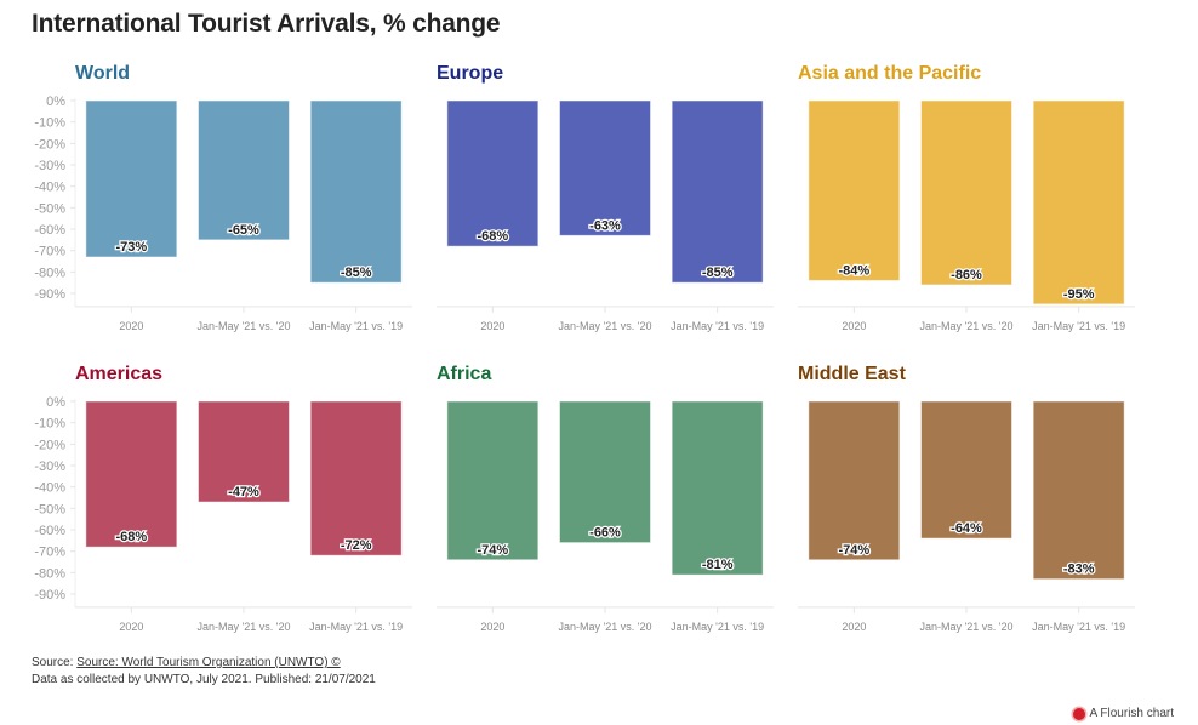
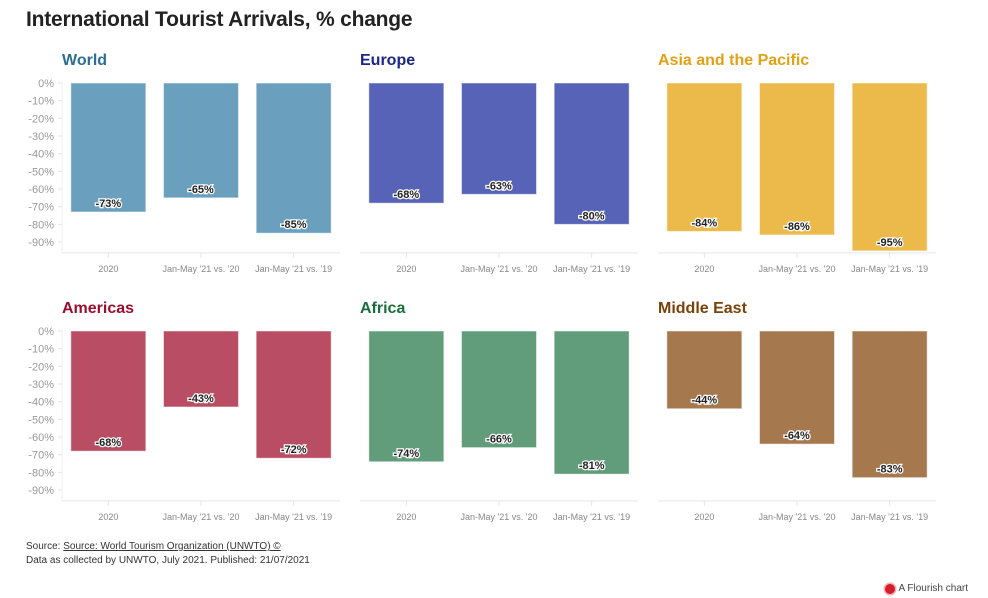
Europe/Jan-May '21 vs. '19: -85% -> -80%
Americas/Jan-May '21 vs. '20: -47% -> -43%
Middle East/2020: -74% -> -44%
